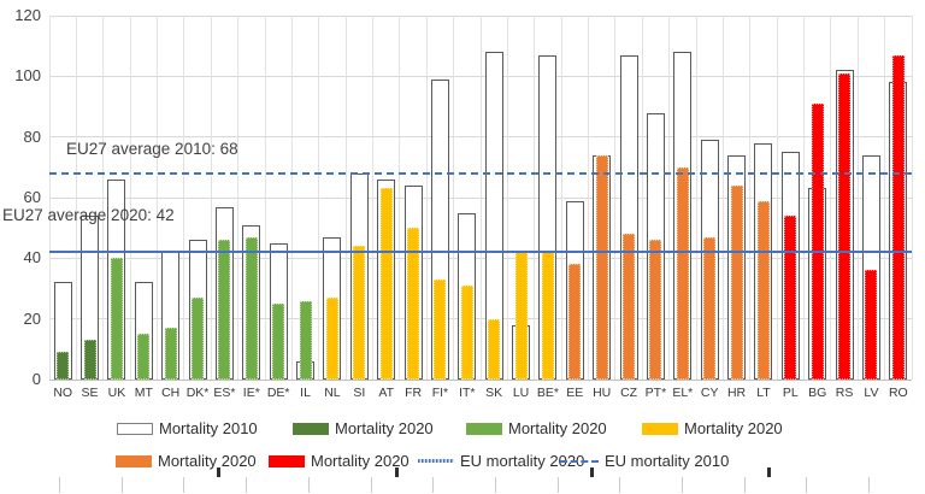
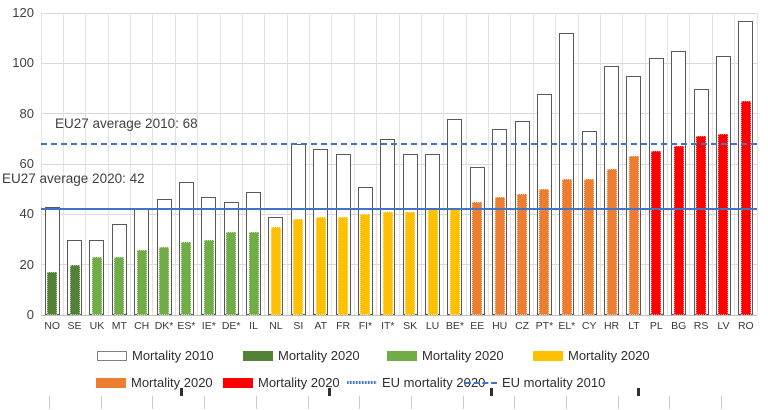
Mortality 2010/NO: 32 -> 43
Mortality 2020/NO: 9 -> 17
Mortality 2010/SE: 54 -> 30
Mortality 2020/SE: 13 -> 20
Mortality 2010/UK: 66 -> 30
Mortality 2020/UK: 40 -> 23
Mortality 2010/MT: 32 -> 36
Mortality 2020/MT: 15 -> 23
Mortality 2020/CH: 17 -> 26
Mortality 2010/ES*: 57 -> 53
Mortality 2020/ES*: 46 -> 29
Mortality 2010/IE*: 51 -> 47
Mortality 2020/IE*: 47 -> 30
Mortality 2020/DE*: 25 -> 33
Mortality 2010/IL: 6 -> 49
Mortality 2020/IL: 26 -> 33
Mortality 2010/NL: 47 -> 39
Mortality 2020/NL: 27 -> 35
Mortality 2020/SI: 44 -> 38
Mortality 2020/AT: 63 -> 39
Mortality 2020/FR: 50 -> 39
Mortality 2010/FI*: 99 -> 51
Mortality 2020/FI*: 33 -> 40
Mortality 2010/IT*: 55 -> 70
Mortality 2020/IT*: 31 -> 41
Mortality 2010/SK: 108 -> 64
Mortality 2020/SK: 20 -> 41
Mortality 2010/LU: 18 -> 64
Mortality 2010/BE*: 107 -> 78
Mortality 2020/EE: 38 -> 45
Mortality 2020/HU: 74 -> 47
Mortality 2010/CZ: 107 -> 77
Mortality 2020/PT*: 46 -> 50
Mortality 2010/EL*: 108 -> 112
Mortality 2020/EL*: 70 -> 54
Mortality 2010/CY: 79 -> 73
Mortality 2020/CY: 47 -> 54
Mortality 2010/HR: 74 -> 99
Mortality 2020/HR: 64 -> 58
Mortality 2010/LT: 78 -> 95
Mortality 2020/LT: 59 -> 63
Mortality 2010/PL: 75 -> 102
Mortality 2020/PL: 54 -> 65
Mortality 2010/BG: 63 -> 105
Mortality 2020/BG: 91 -> 67
Mortality 2010/RS: 102 -> 90
Mortality 2020/RS: 101 -> 71
Mortality 2010/LV: 74 -> 103
Mortality 2020/LV: 36 -> 72
Mortality 2010/RO: 98 -> 117
Mortality 2020/RO: 107 -> 85
